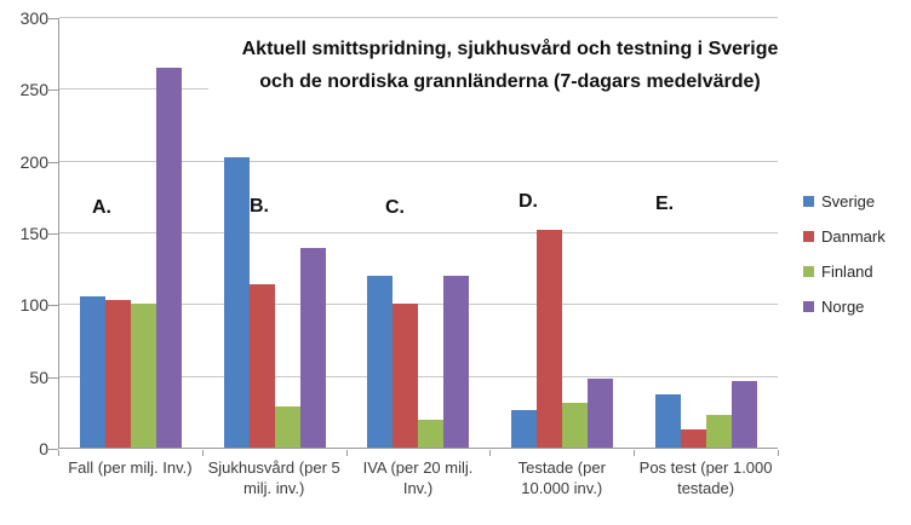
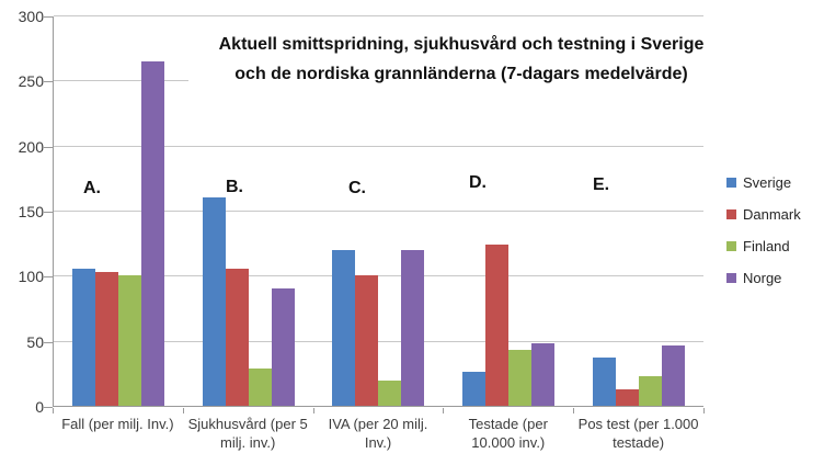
Sverige/Sjukhusvård (per 5 milj. inv.): 202 -> 160
Danmark/Sjukhusvård (per 5 milj. inv.): 114 -> 105
Norge/Sjukhusvård (per 5 milj. inv.): 139 -> 90
Danmark/Testade (per 10.000 inv.): 152 -> 124
Finland/Testade (per 10.000 inv.): 31 -> 43
